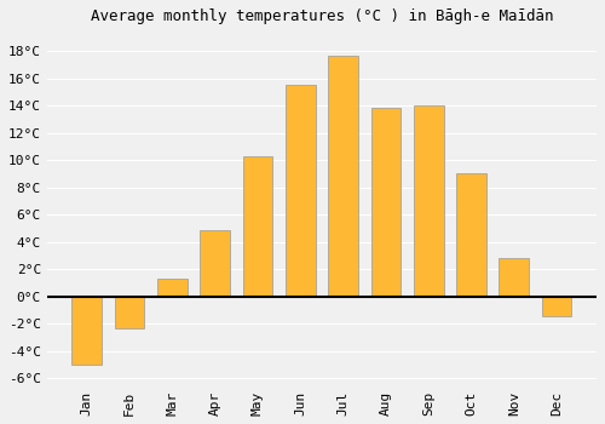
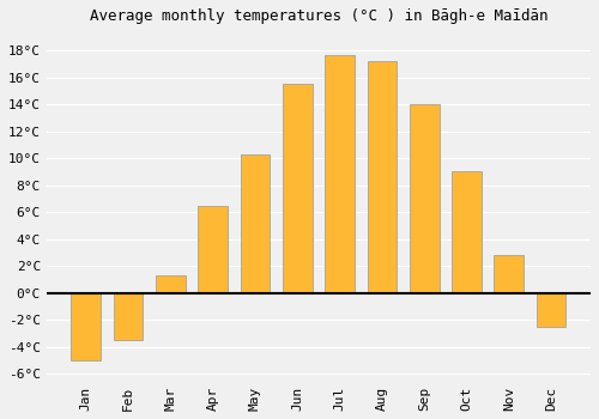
Feb: -2.3°C -> -3.5°C
Apr: 4.9°C -> 6.5°C
Aug: 13.8°C -> 17.2°C
Dec: -1.4°C -> -2.5°C
